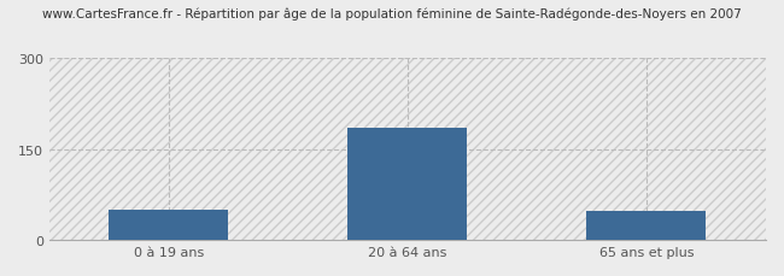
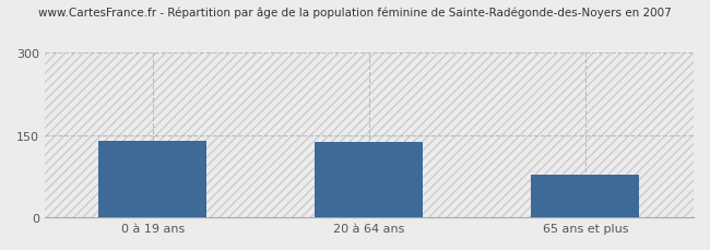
0 à 19 ans: 50 -> 140
20 à 64 ans: 185 -> 138
65 ans et plus: 48 -> 78
